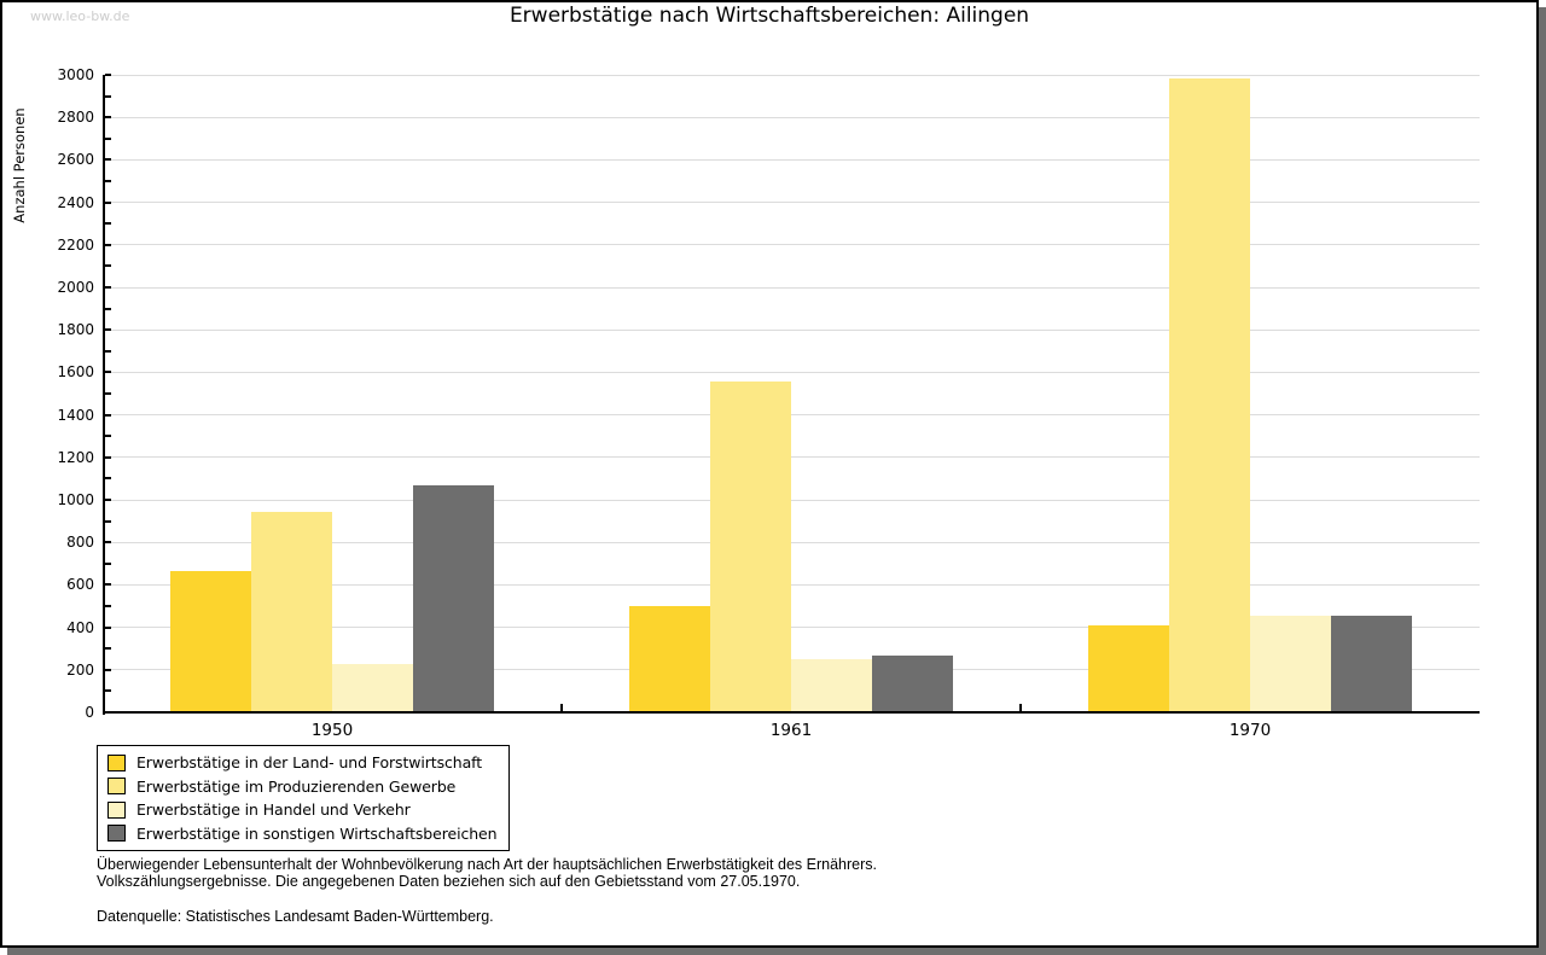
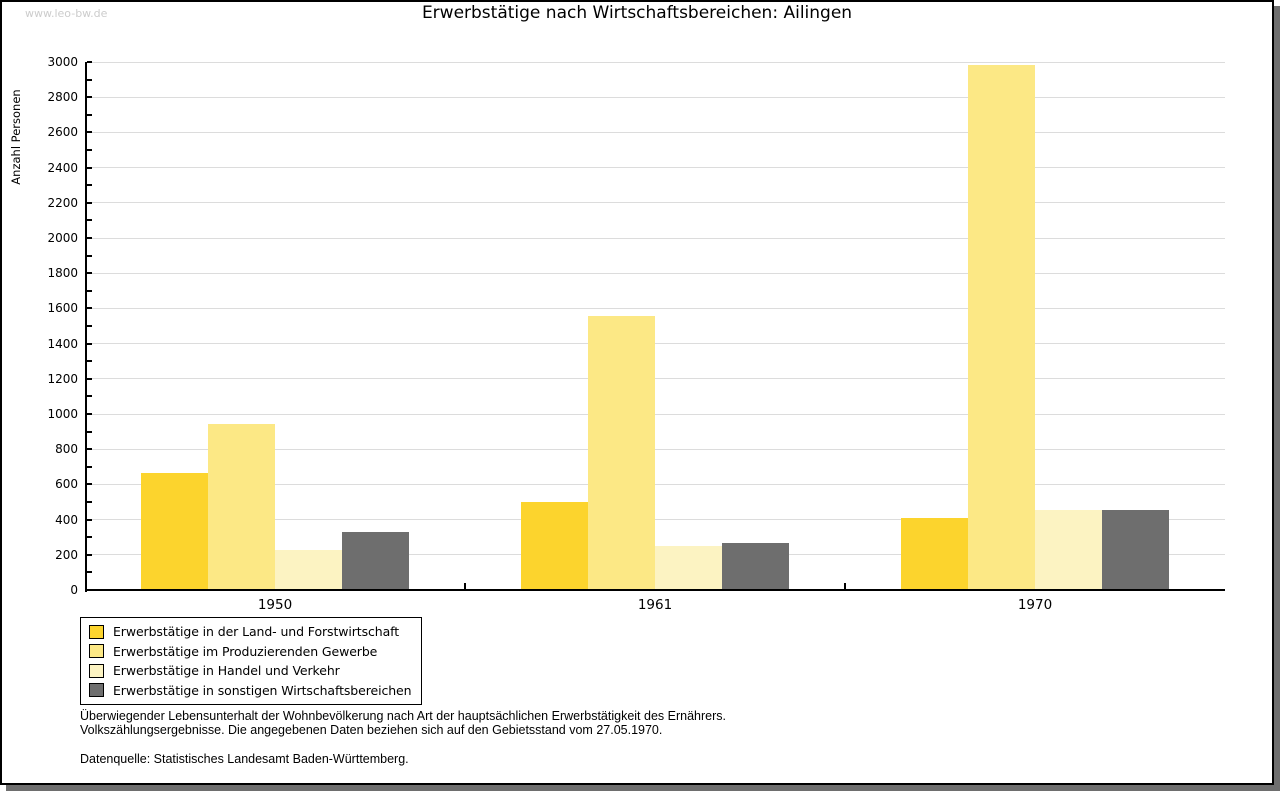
Erwerbstätige in sonstigen Wirtschaftsbereichen/1950: 1070 -> 330
